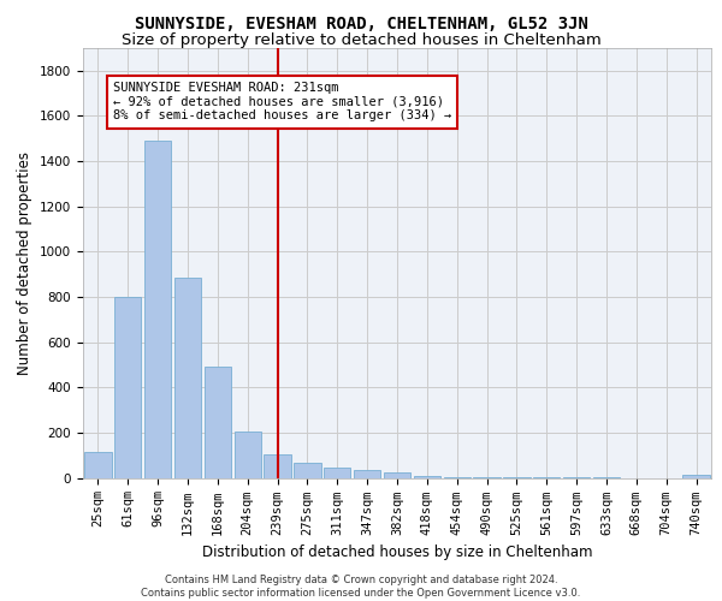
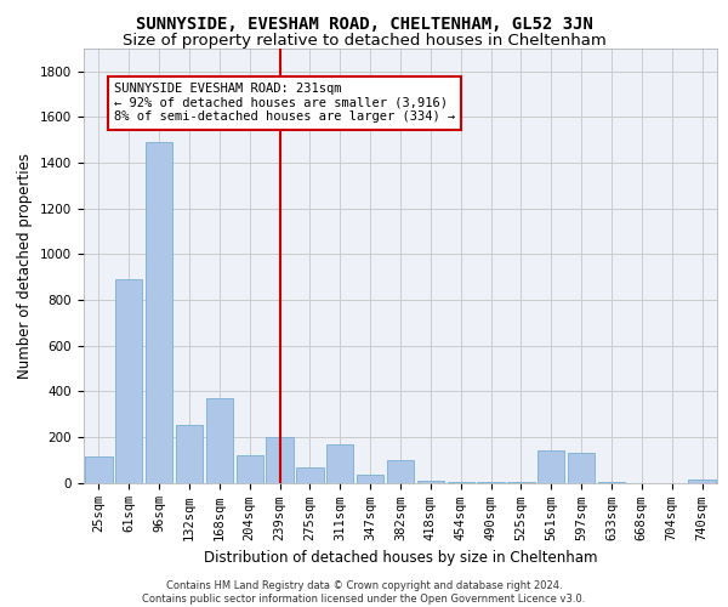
61sqm: 800 -> 890
132sqm: 880 -> 250
168sqm: 490 -> 370
204sqm: 210 -> 120
239sqm: 100 -> 200
311sqm: 40 -> 170
382sqm: 20 -> 100
561sqm: 0 -> 140
597sqm: 0 -> 130
